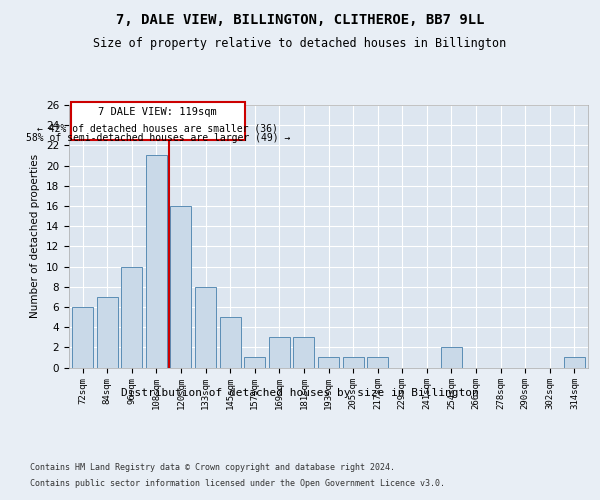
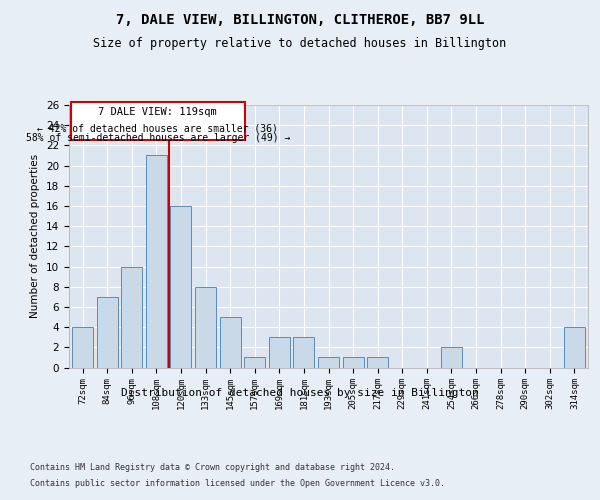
72sqm: 6 -> 4
314sqm: 1 -> 4
